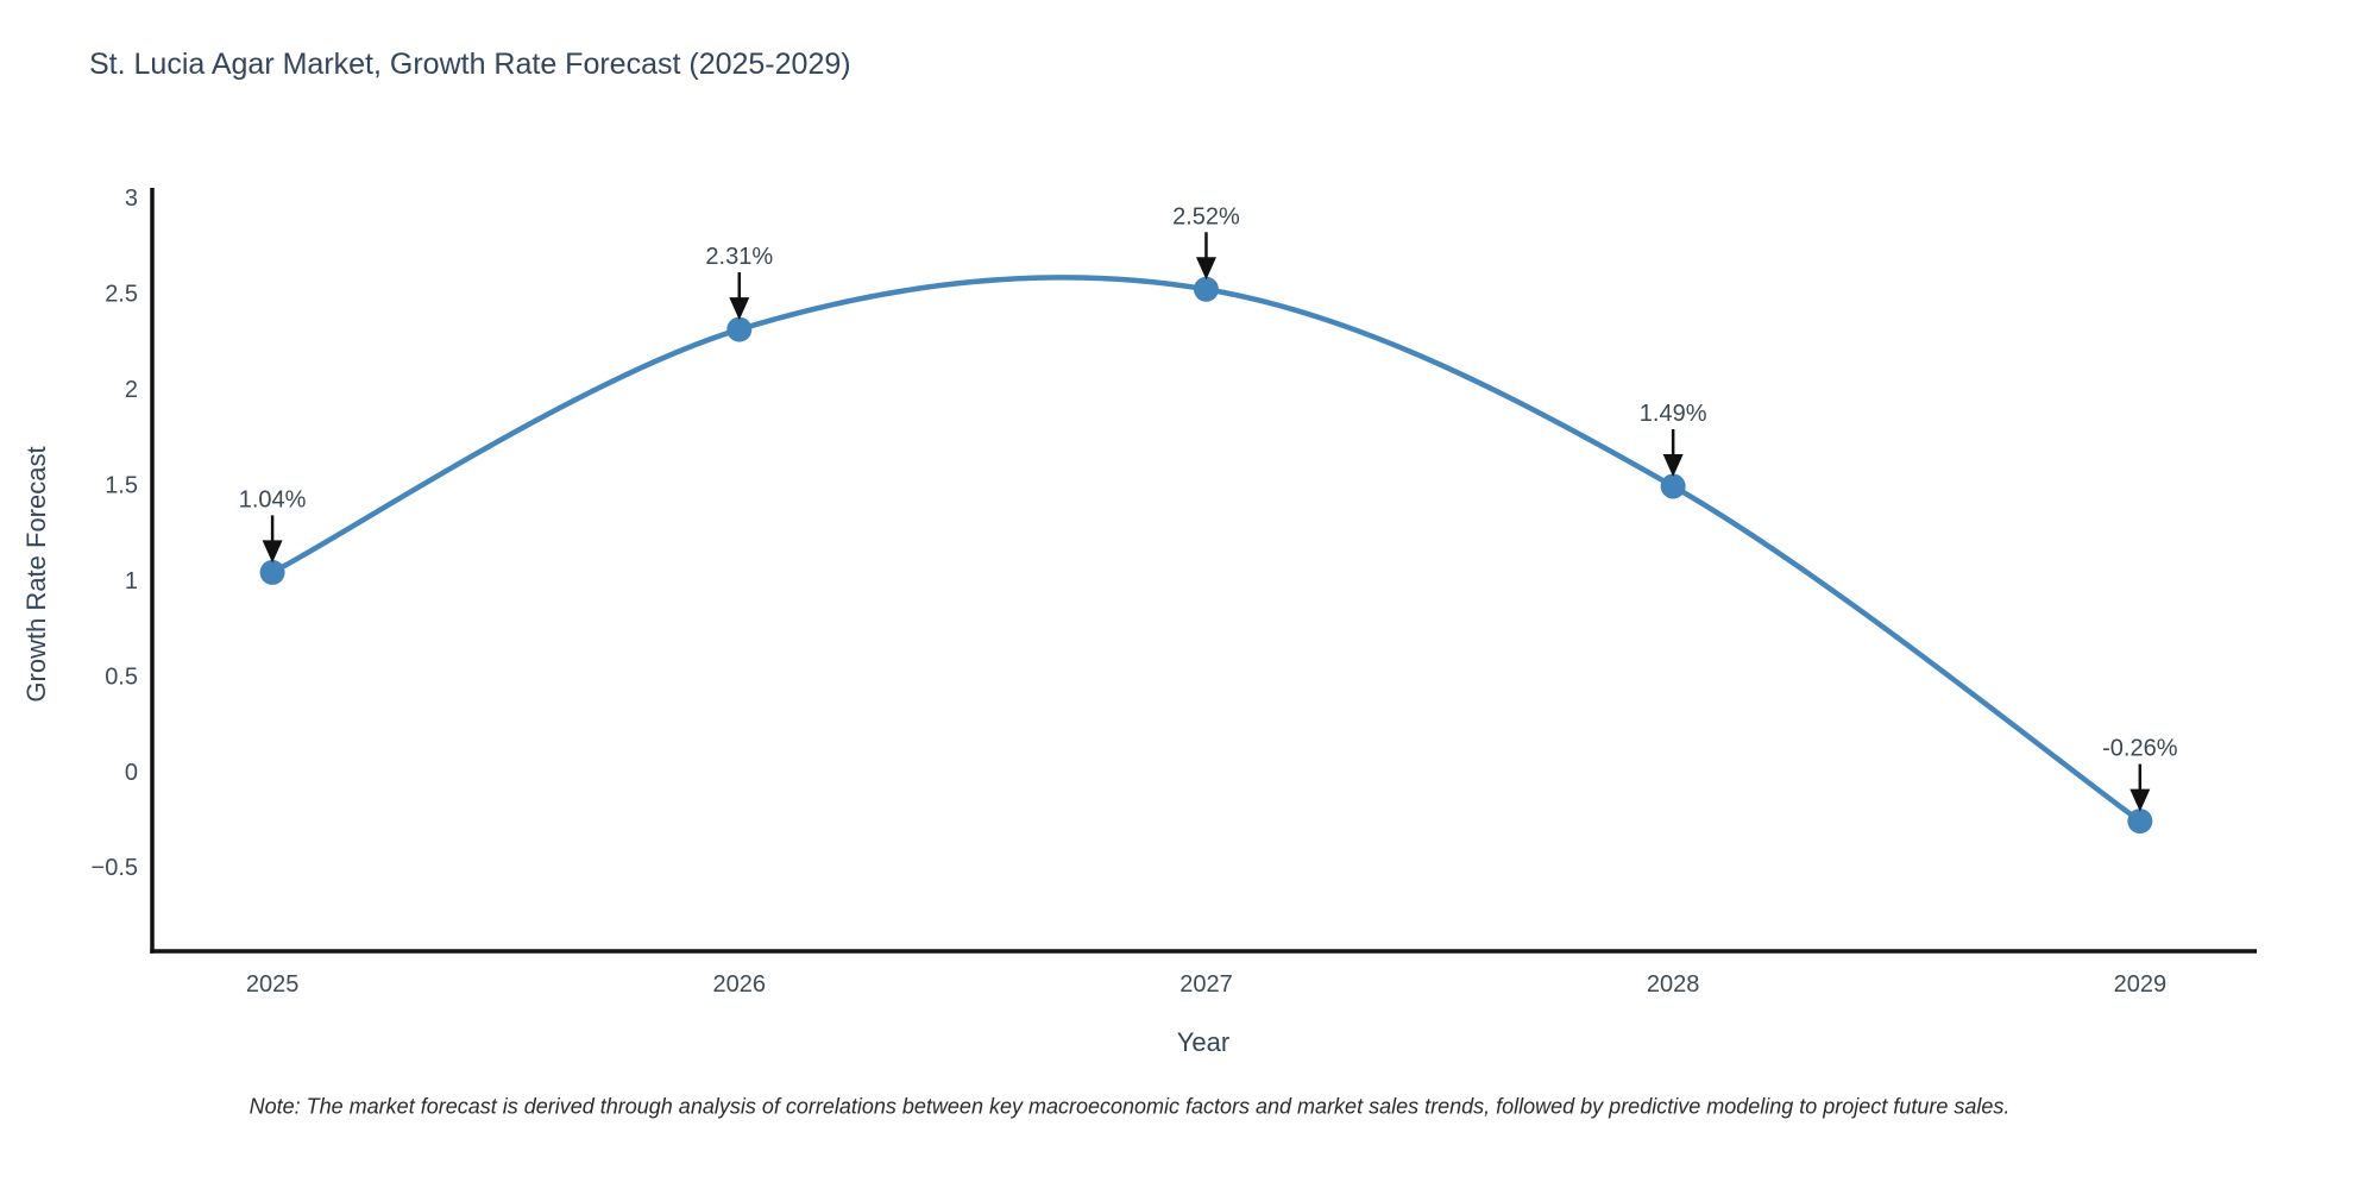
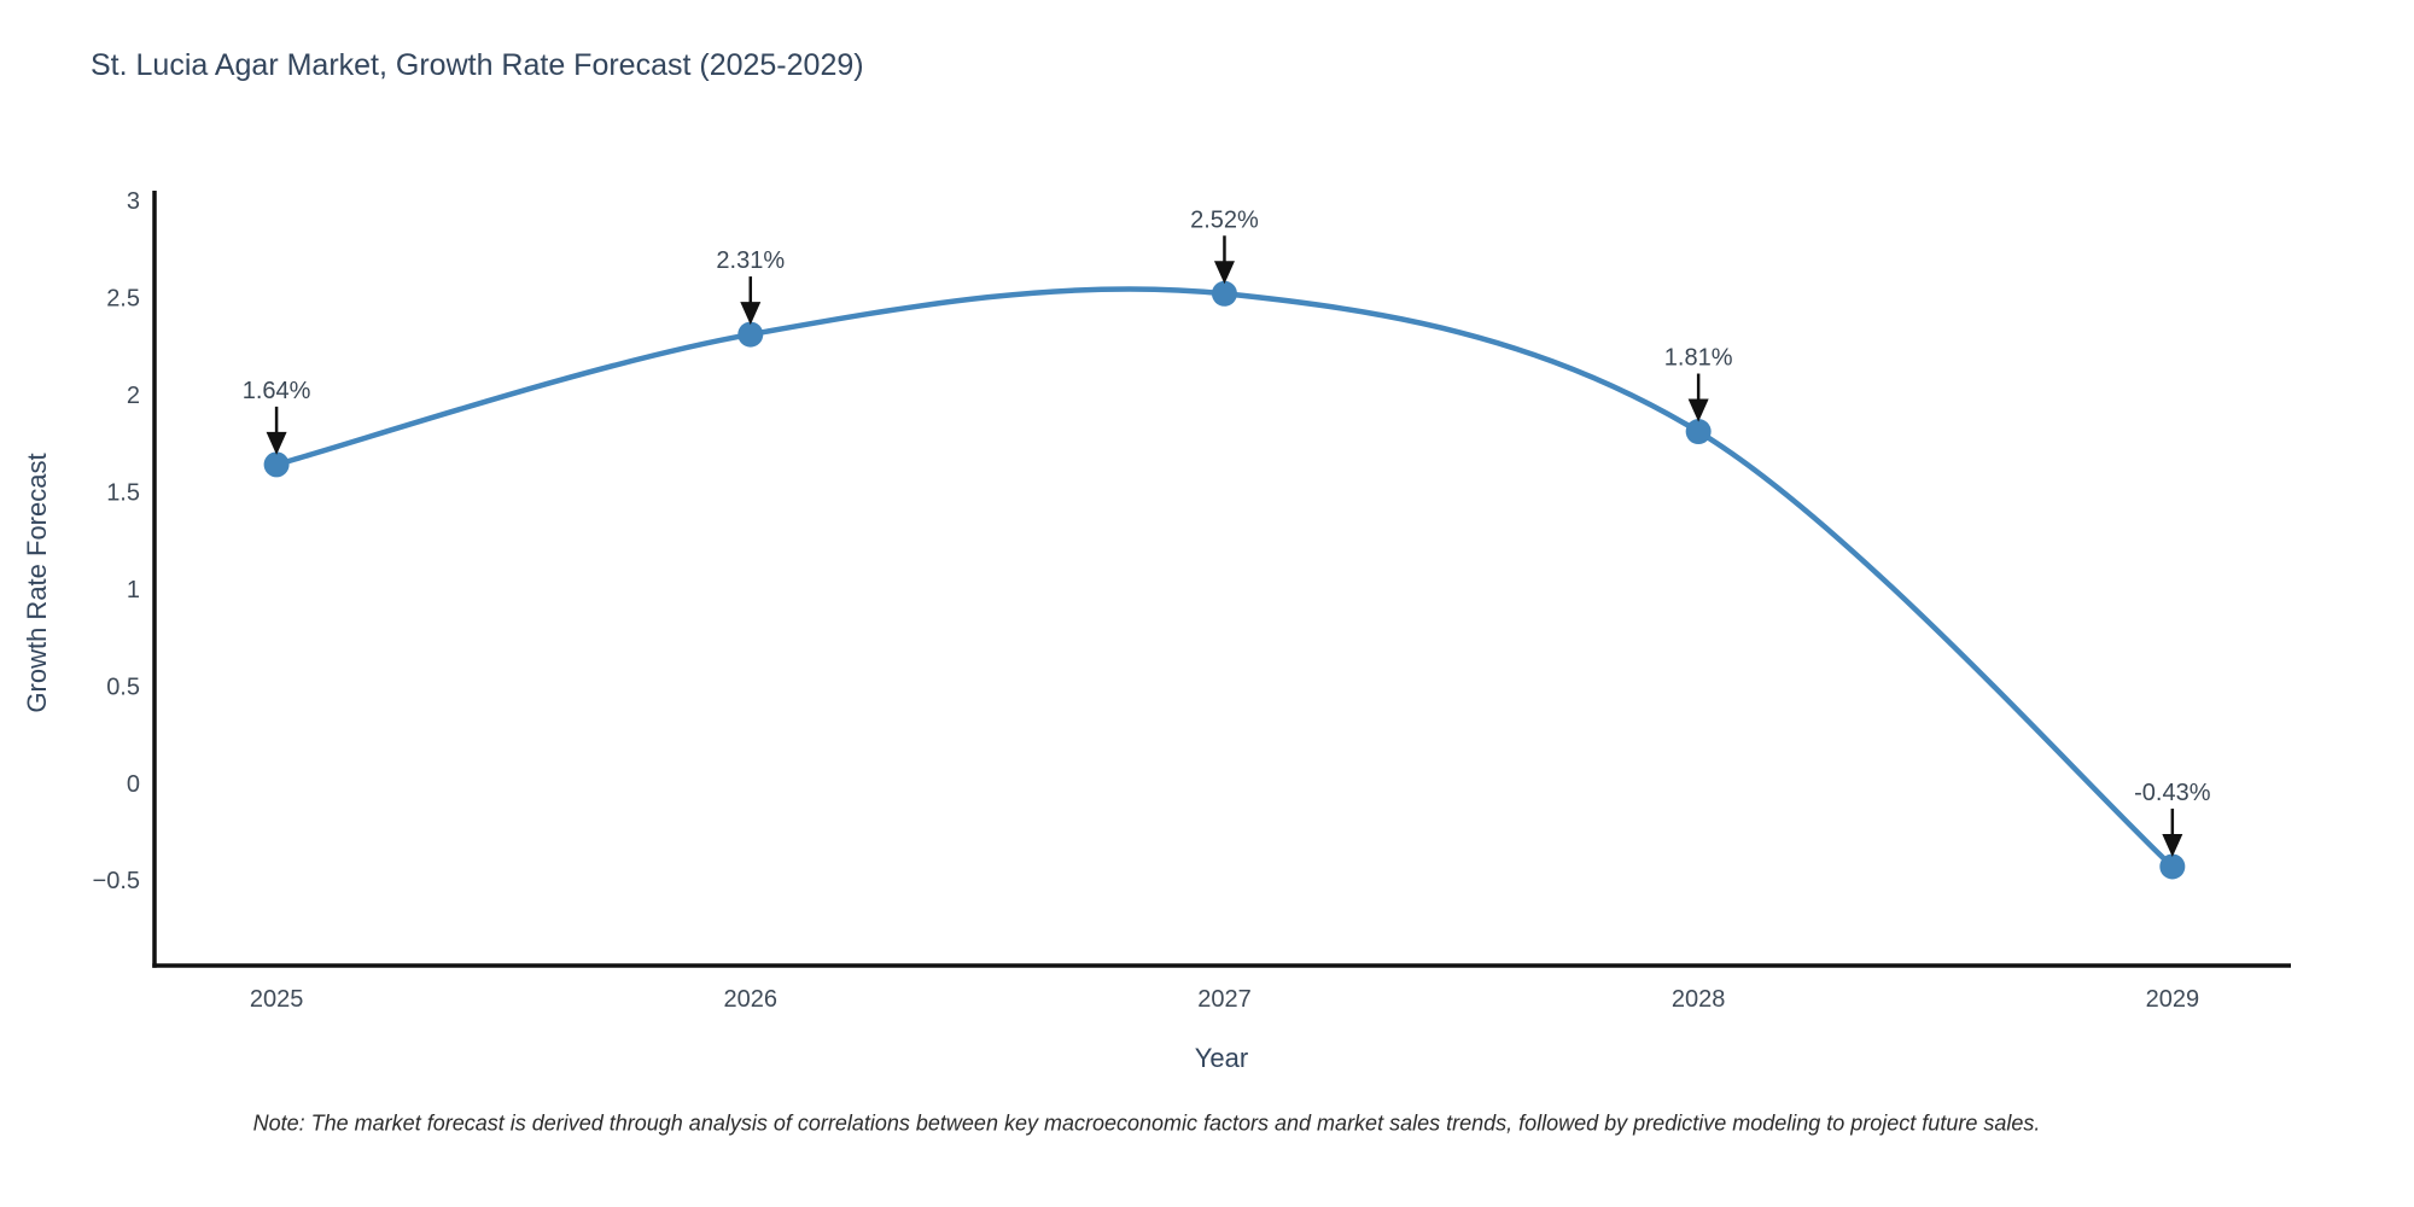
2025: 1.04% -> 1.64%
2028: 1.49% -> 1.81%
2029: -0.26% -> -0.43%
